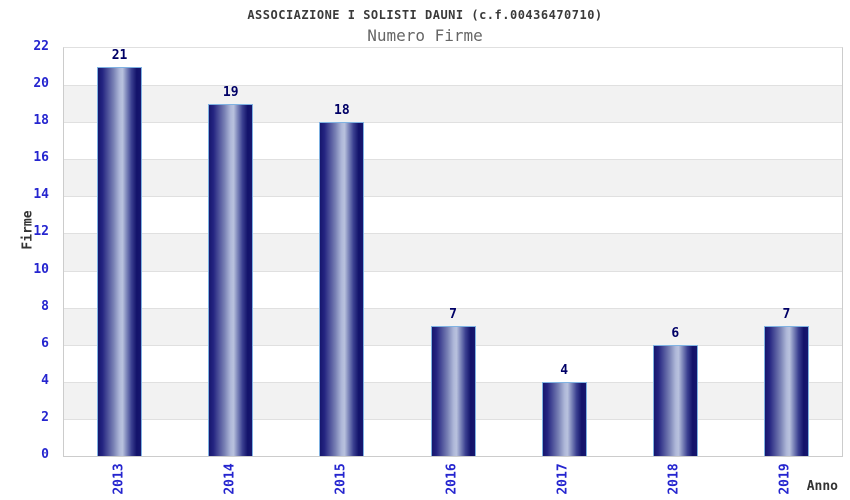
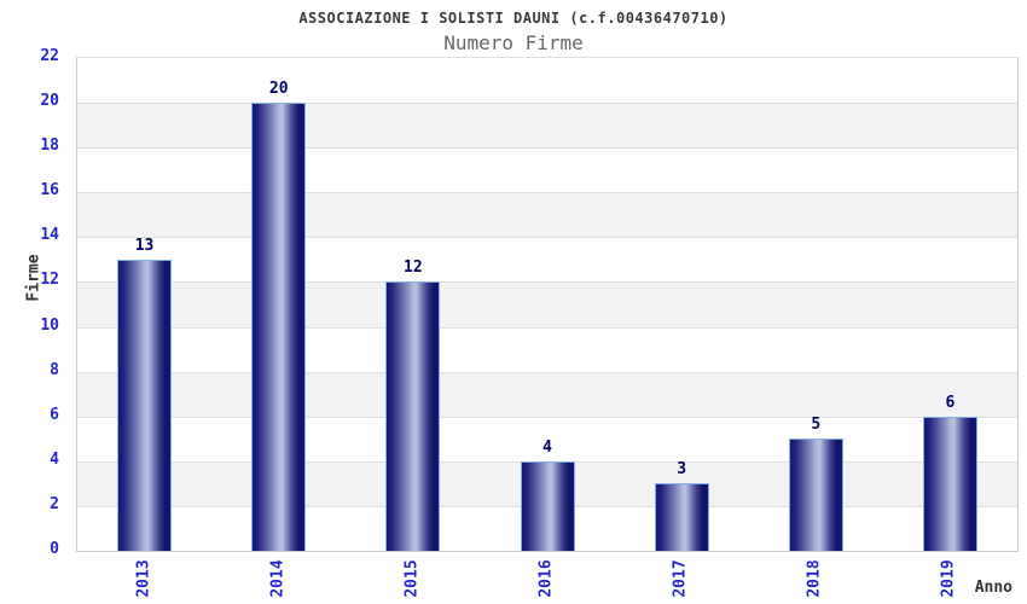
2013: 21 -> 13
2014: 19 -> 20
2015: 18 -> 12
2016: 7 -> 4
2017: 4 -> 3
2018: 6 -> 5
2019: 7 -> 6
